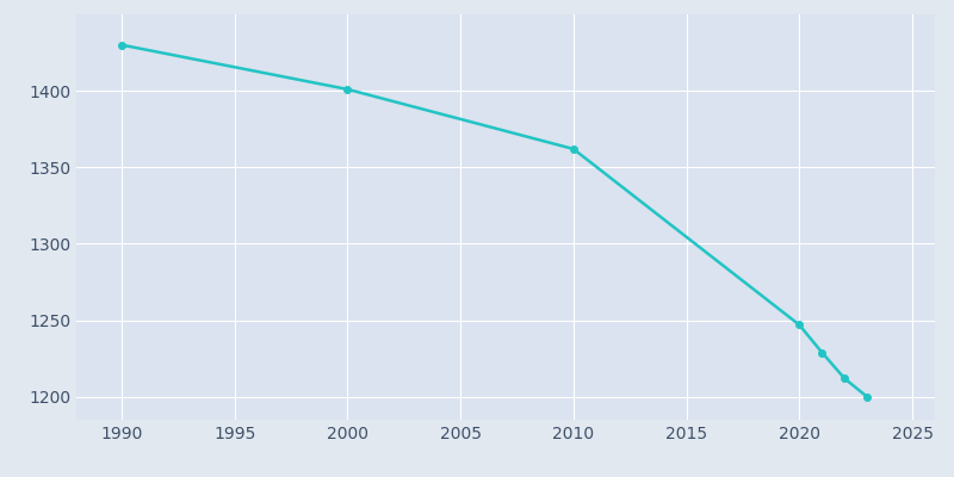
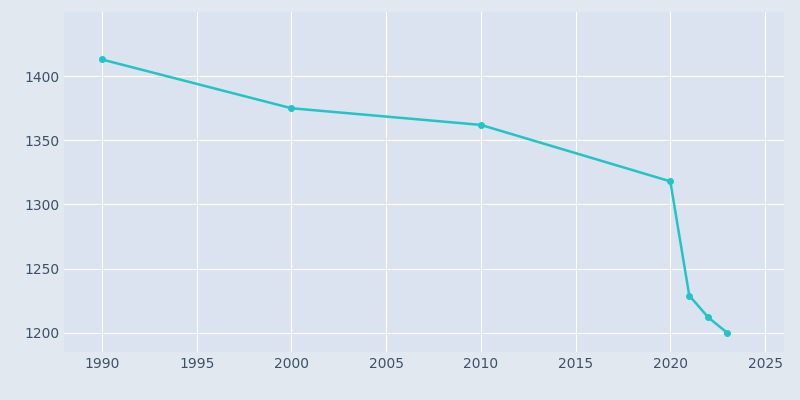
1990: 1430 -> 1413
2000: 1401 -> 1375
2020: 1247 -> 1318
